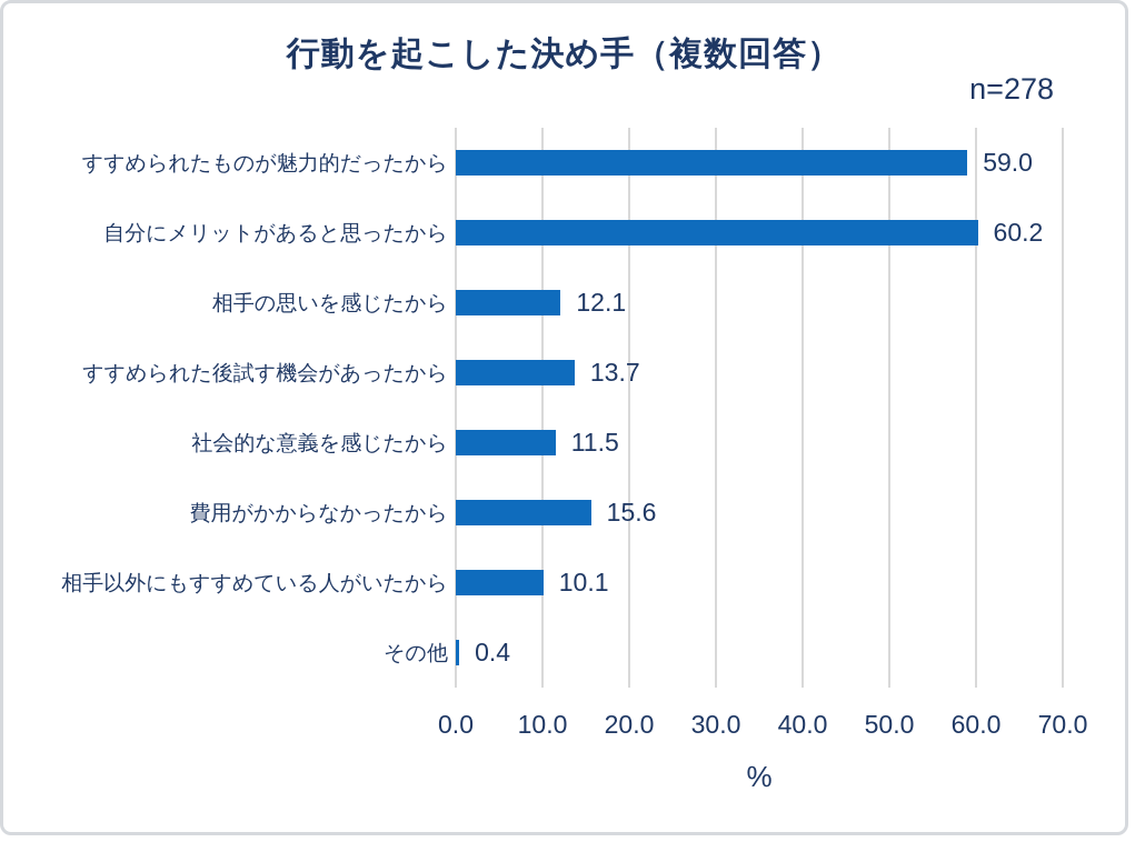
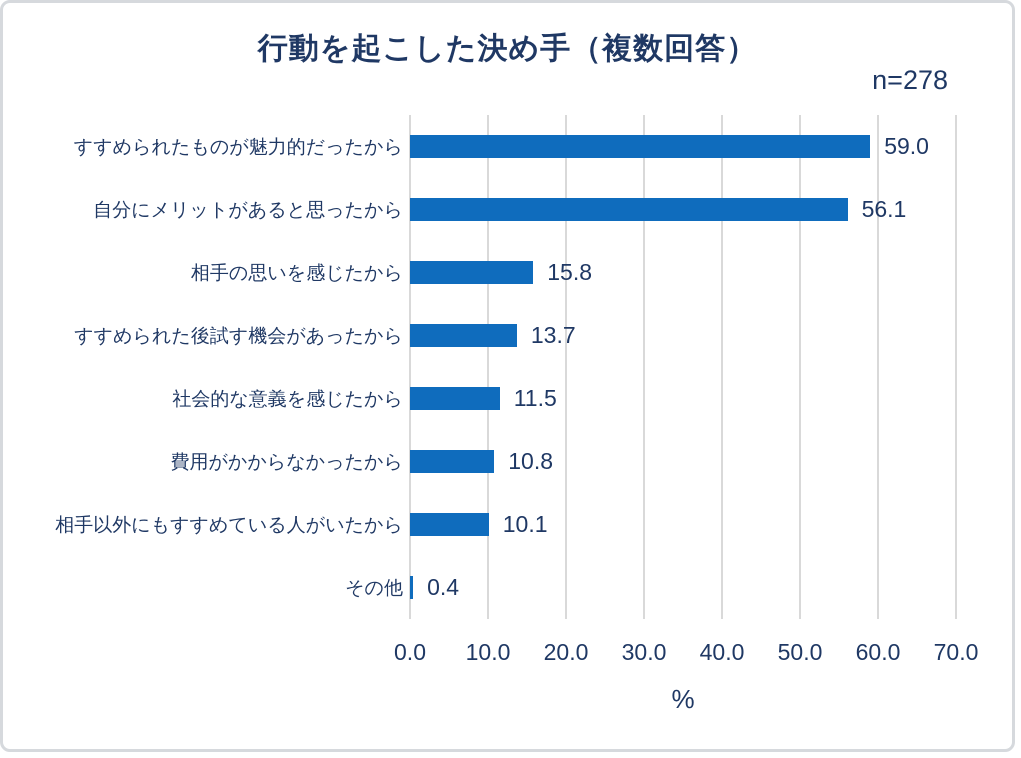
自分にメリットがあると思ったから: 60.2 -> 56.1
相手の思いを感じたから: 12.1 -> 15.8
費用がかからなかったから: 15.6 -> 10.8
